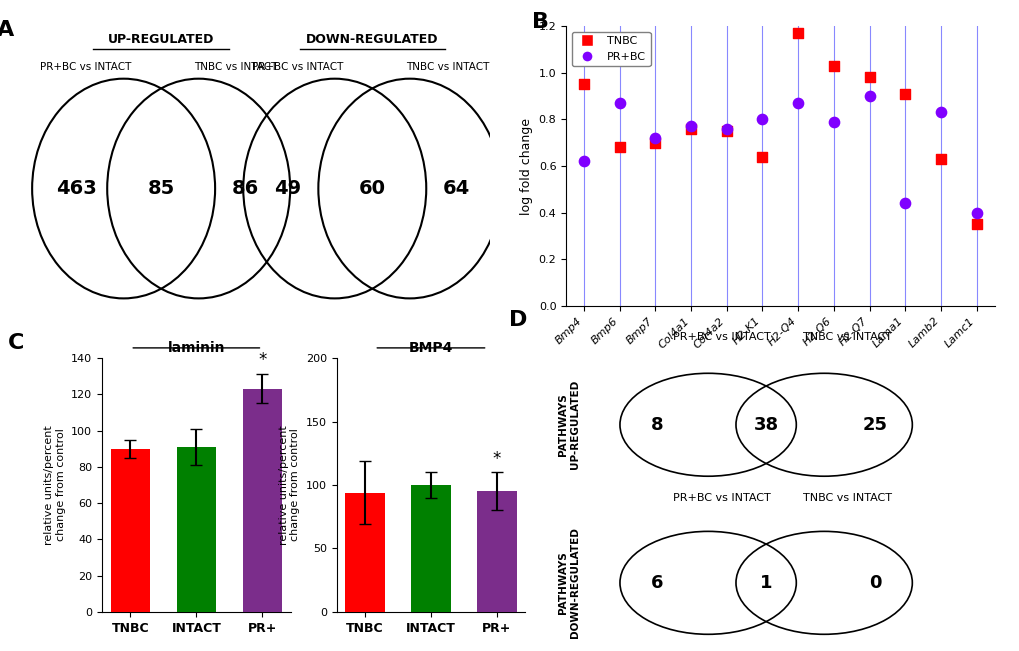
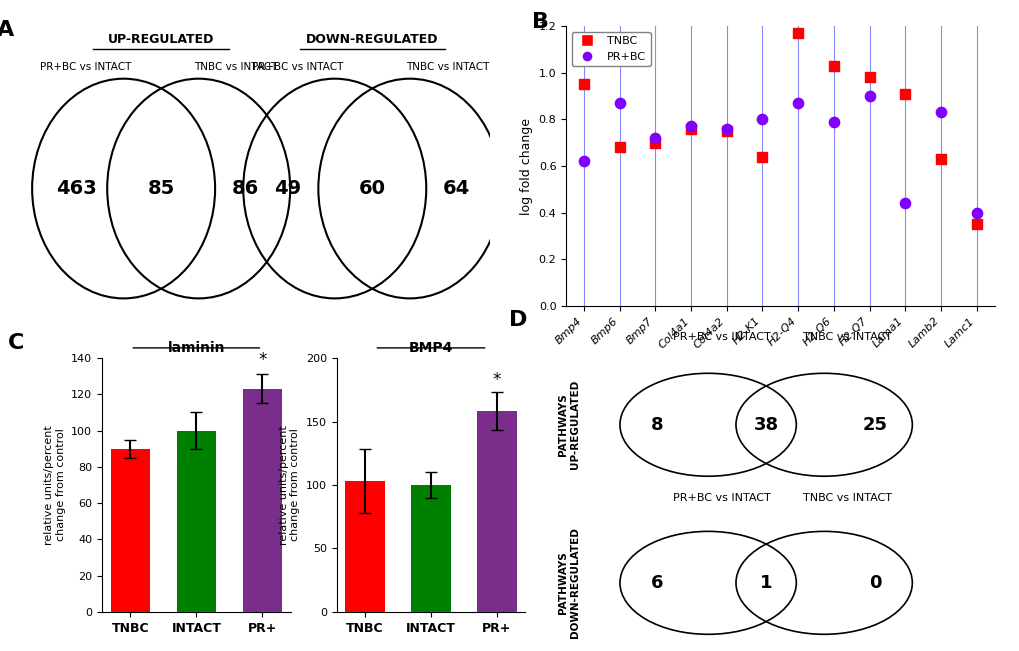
laminin/INTACT: 91 -> 100
BMP4/TNBC: 94 -> 103
BMP4/PR+: 95 -> 158
